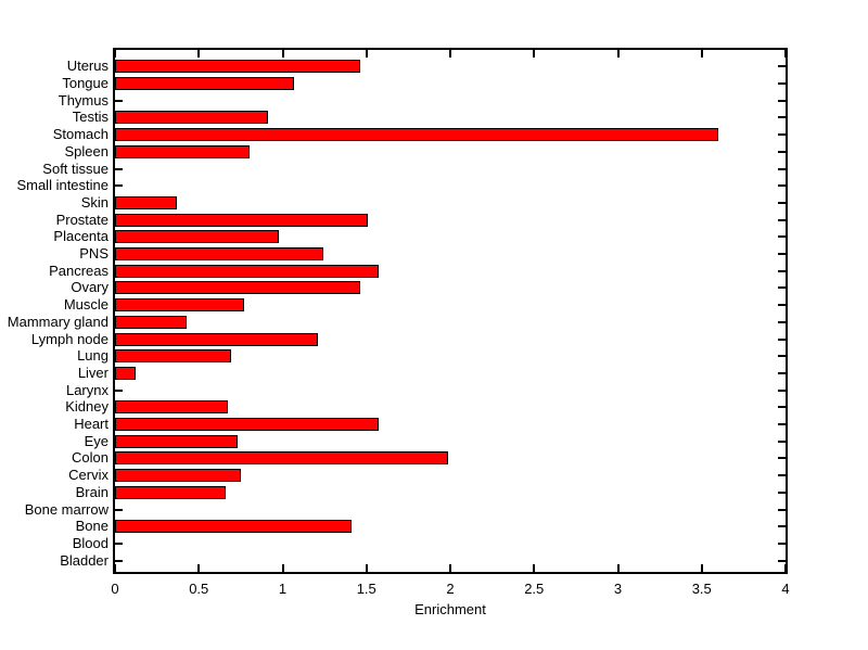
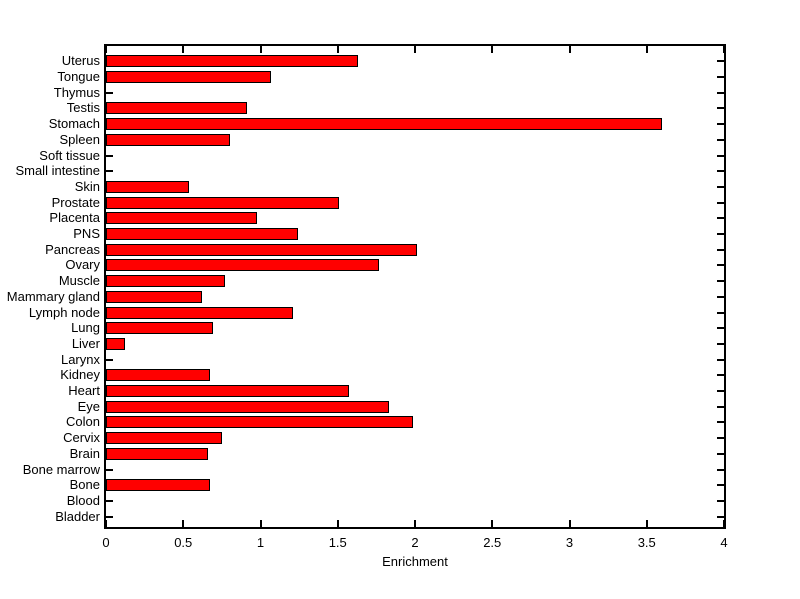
Uterus: 1.46 -> 1.63
Skin: 0.37 -> 0.54
Pancreas: 1.57 -> 2.01
Ovary: 1.46 -> 1.77
Mammary gland: 0.43 -> 0.62
Eye: 0.73 -> 1.83
Bone: 1.41 -> 0.67
